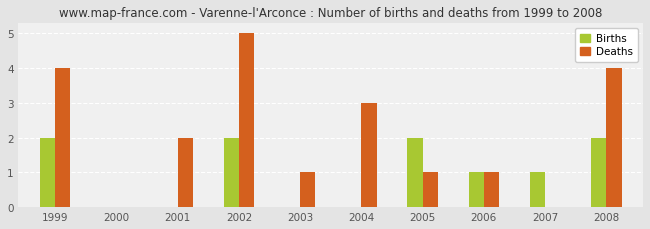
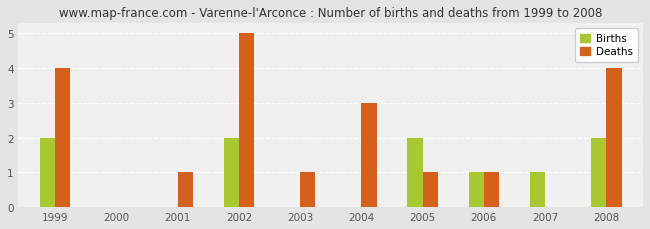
Deaths/2001: 2 -> 1
